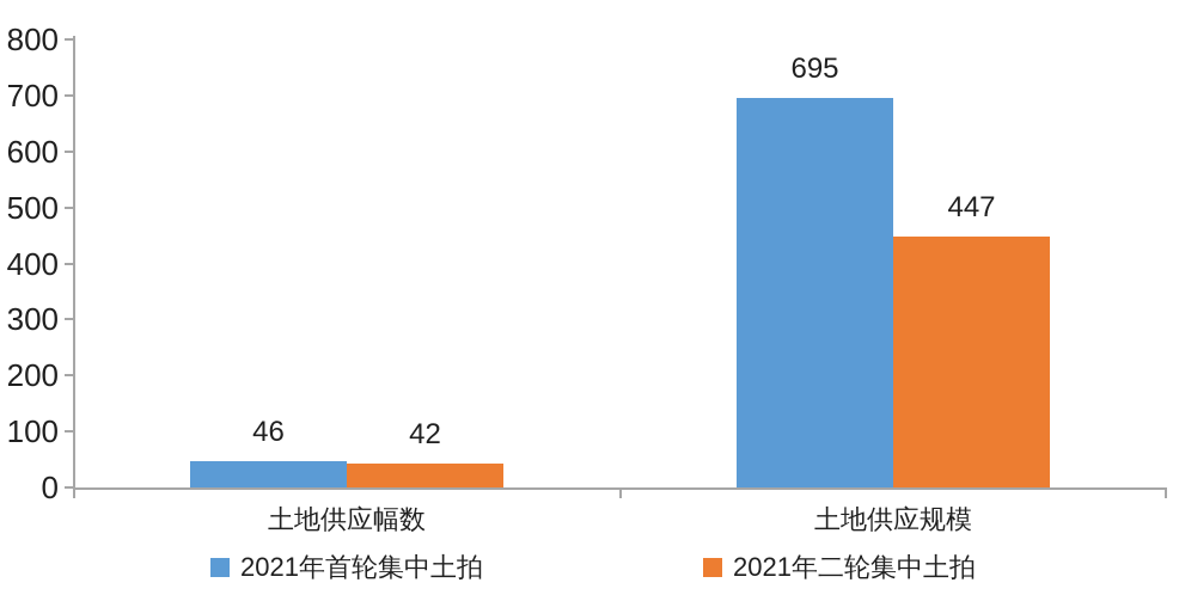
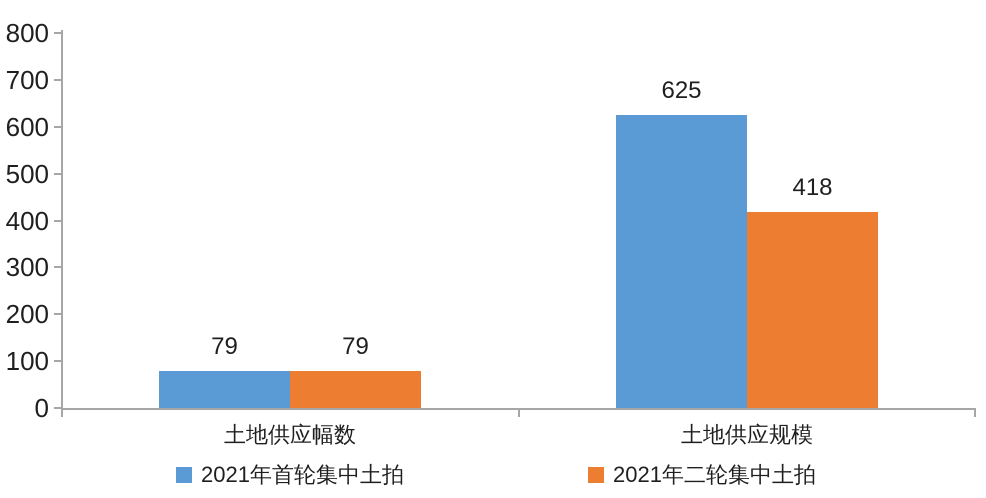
2021年首轮集中土拍/土地供应幅数: 46 -> 79
2021年二轮集中土拍/土地供应幅数: 42 -> 79
2021年首轮集中土拍/土地供应规模: 695 -> 625
2021年二轮集中土拍/土地供应规模: 447 -> 418
